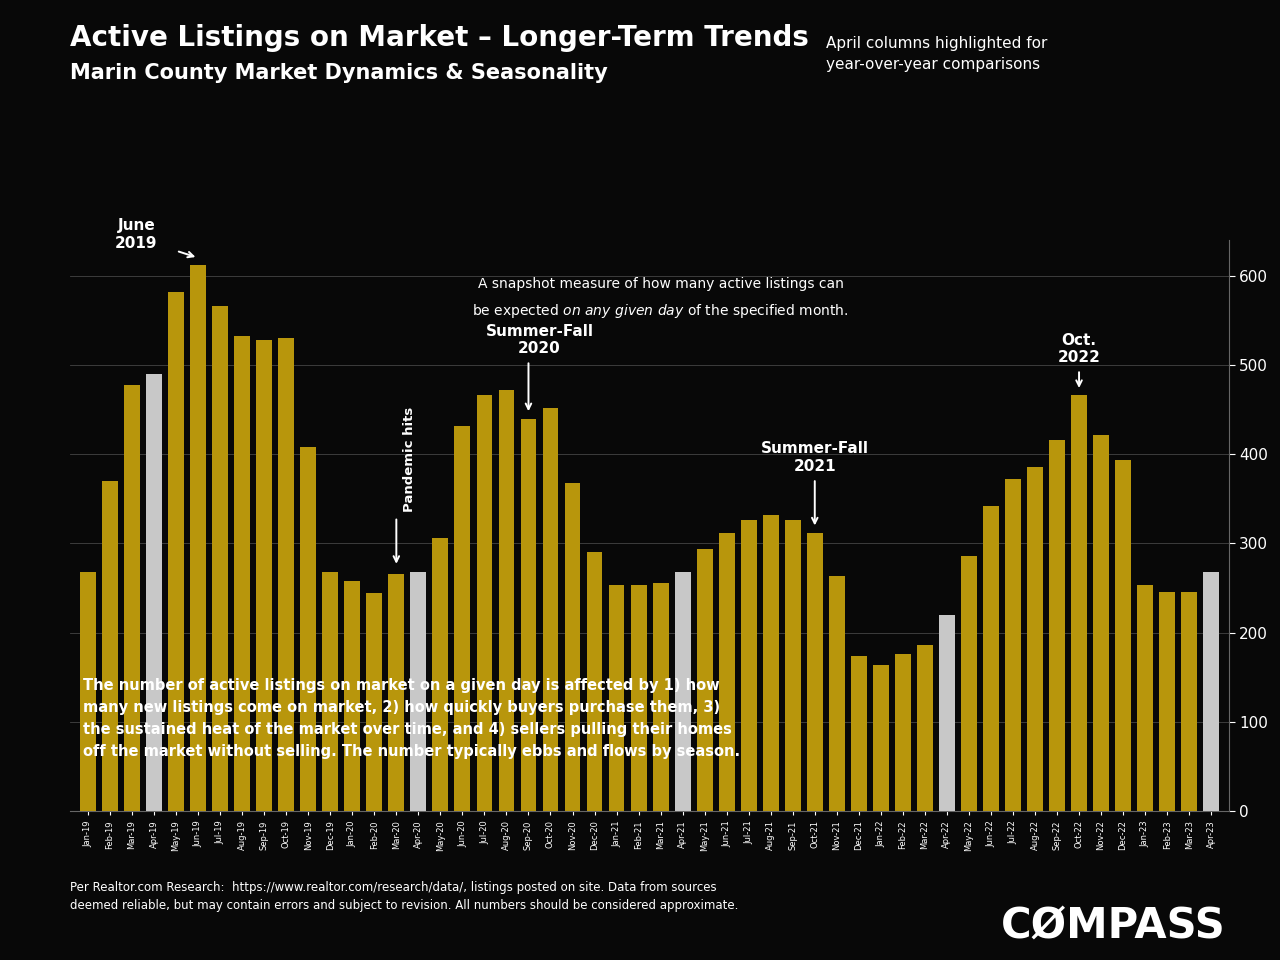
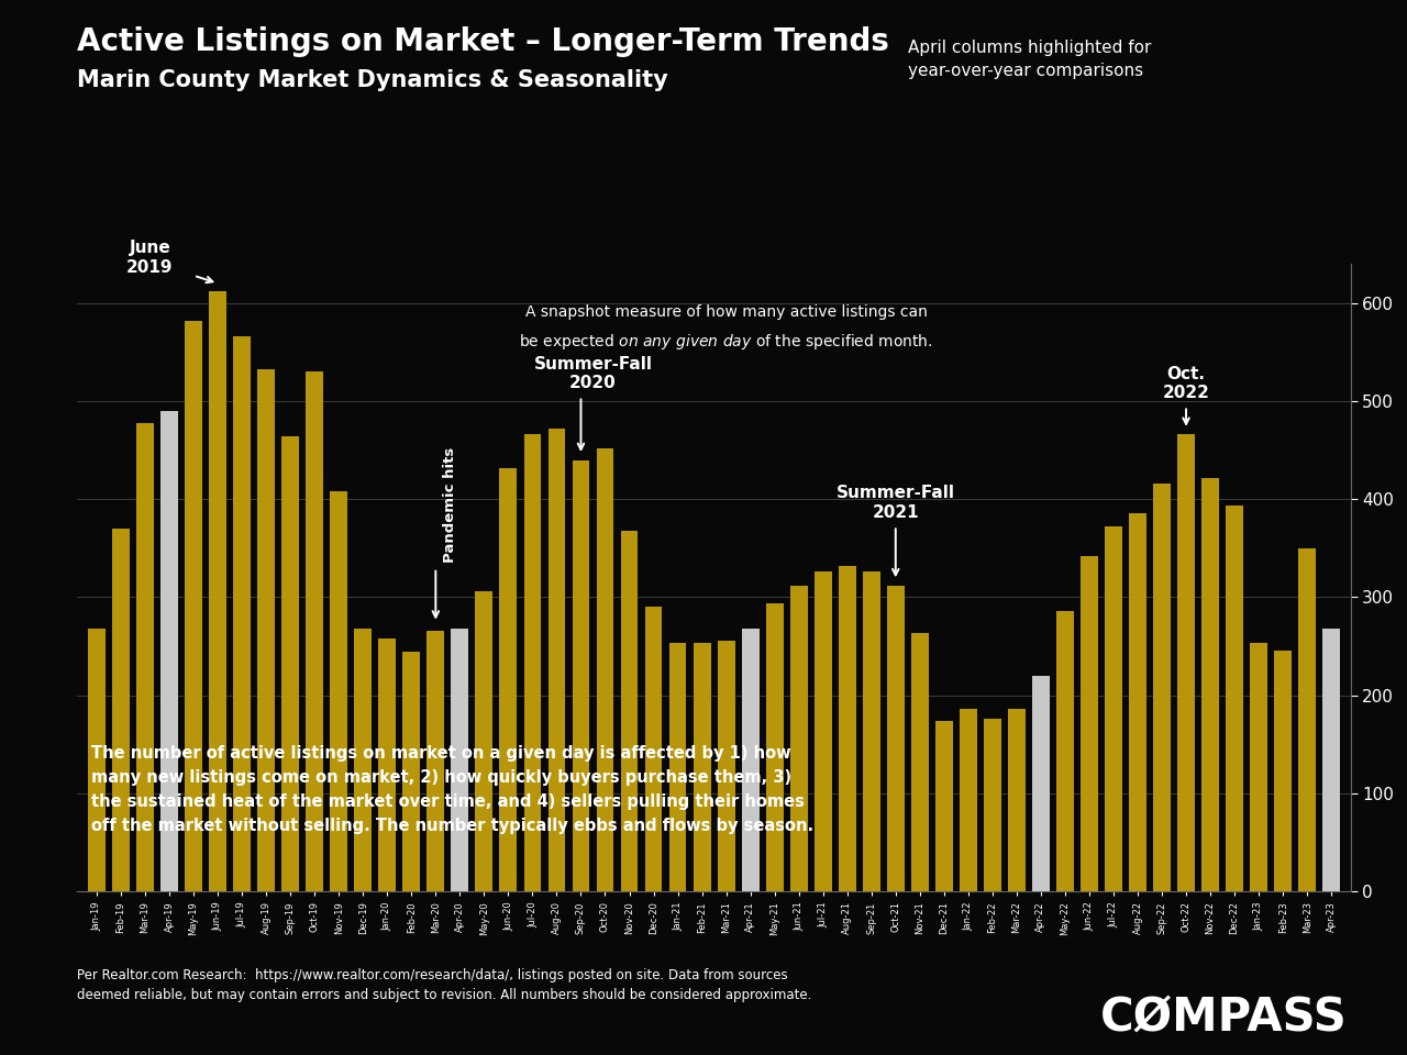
Sep-19: 528 -> 464
Jan-22: 164 -> 186
Mar-23: 246 -> 350
